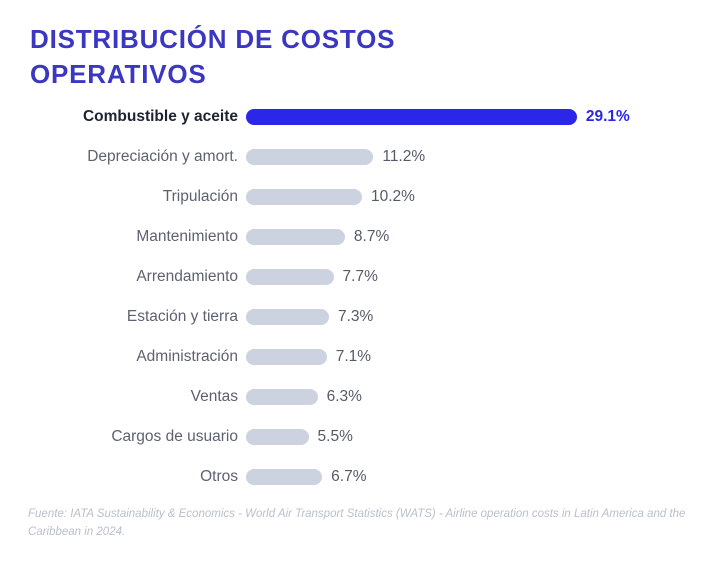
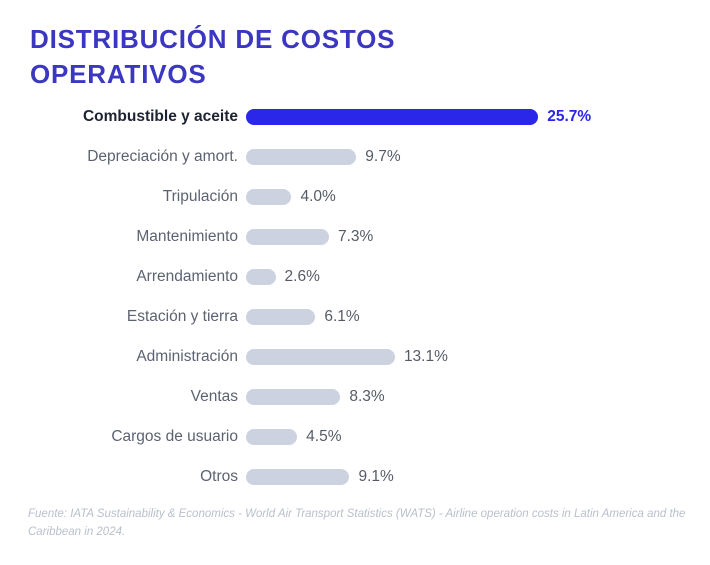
Combustible y aceite: 29.1% -> 25.7%
Depreciación y amort.: 11.2% -> 9.7%
Tripulación: 10.2% -> 4.0%
Mantenimiento: 8.7% -> 7.3%
Arrendamiento: 7.7% -> 2.6%
Estación y tierra: 7.3% -> 6.1%
Administración: 7.1% -> 13.1%
Ventas: 6.3% -> 8.3%
Cargos de usuario: 5.5% -> 4.5%
Otros: 6.7% -> 9.1%
